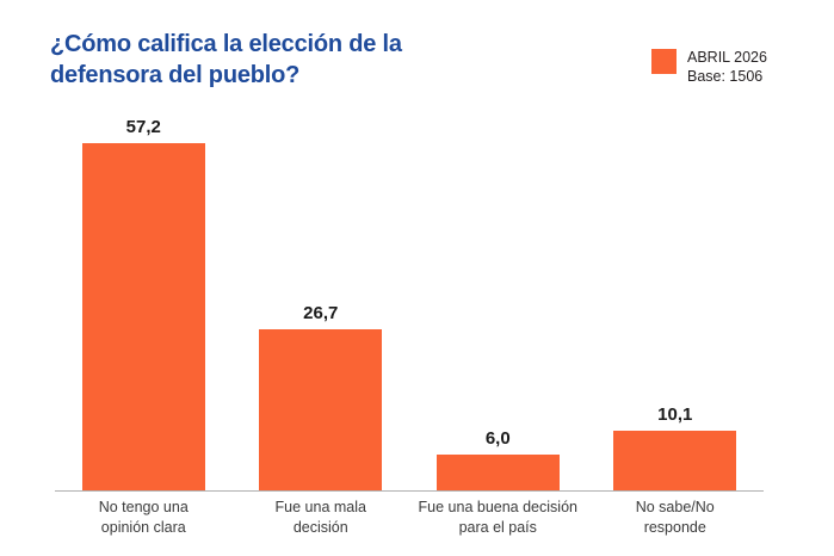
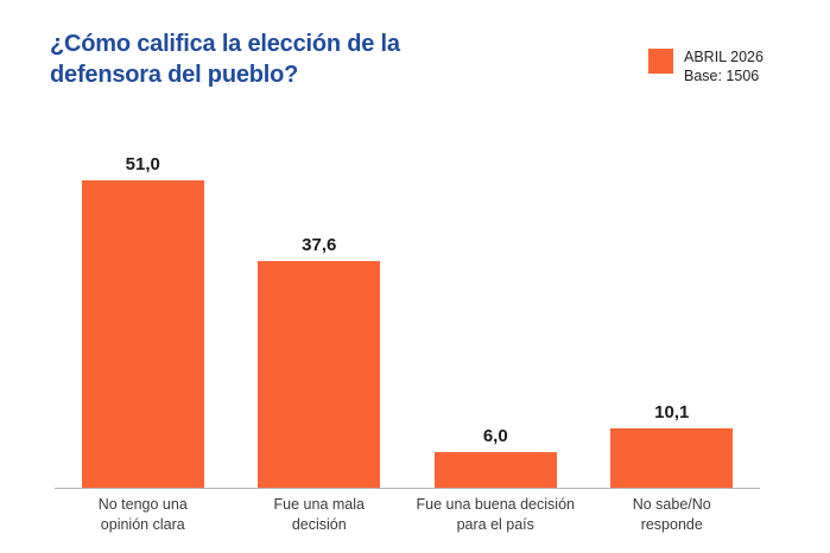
No tengo una opinión clara: 57,2 -> 51,0
Fue una mala decisión: 26,7 -> 37,6
